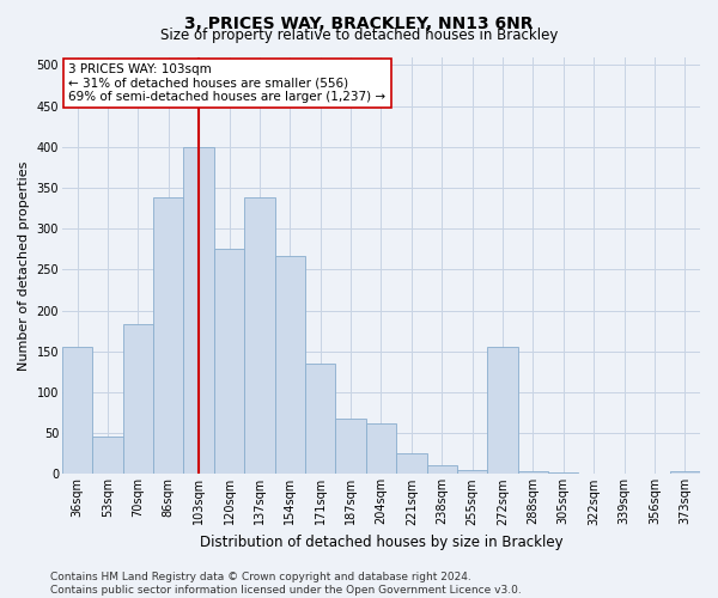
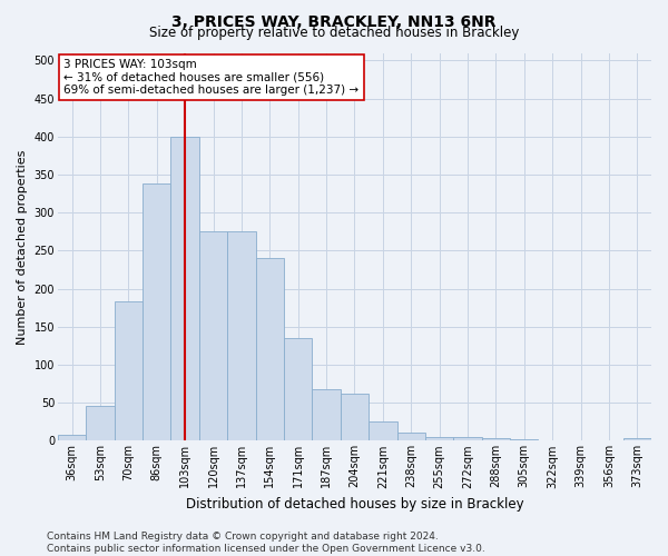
36sqm: 156 -> 8
137sqm: 338 -> 276
154sqm: 266 -> 240
272sqm: 156 -> 5
